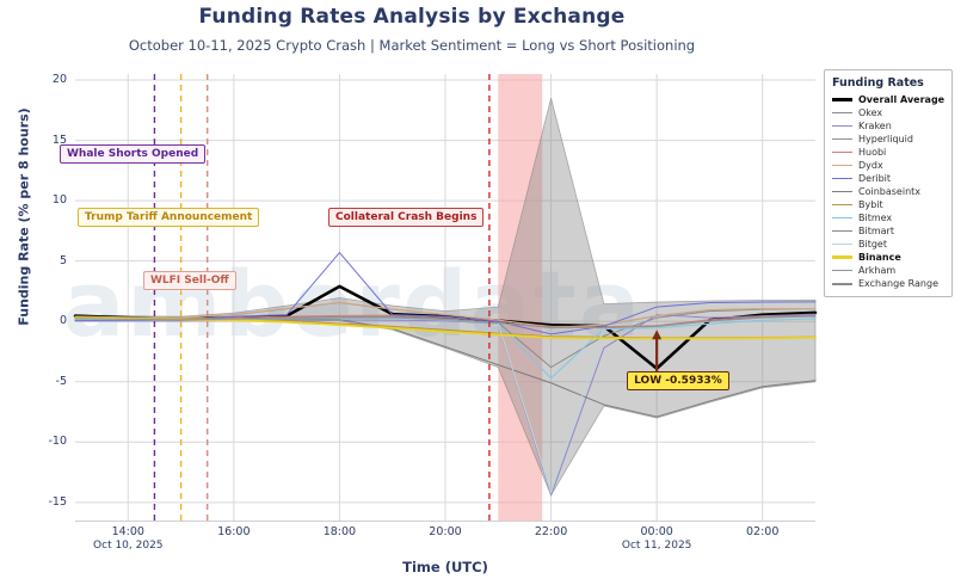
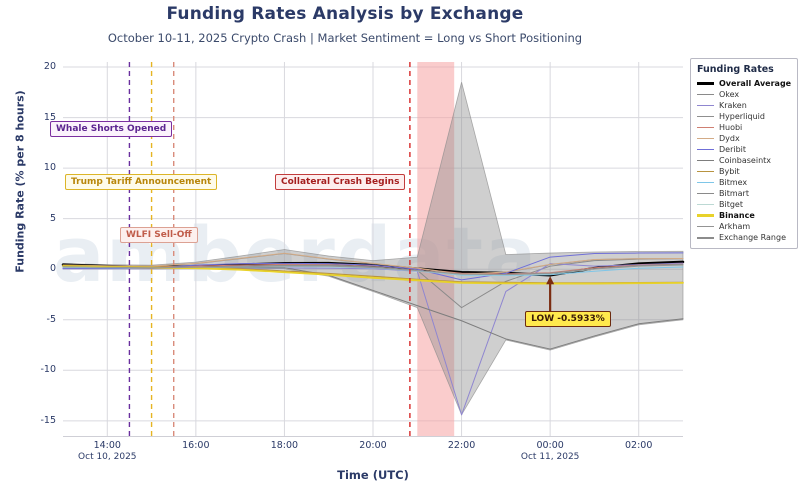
Overall Average/18:00: 2.9 -> 0.6
Deribit/18:00: 5.7 -> 0.6
Bitmex/22:00: -4.7 -> -0.6
Bitget/22:00: -14.2 -> -0.5
Overall Average/00:00: -3.9 -> -0.6
